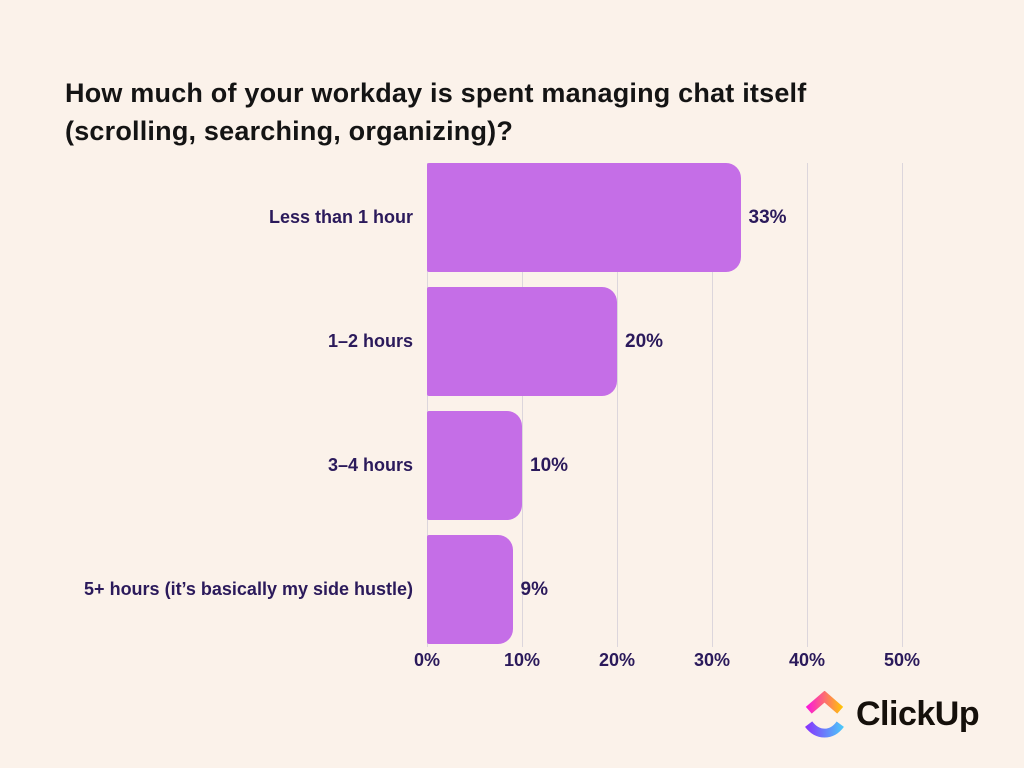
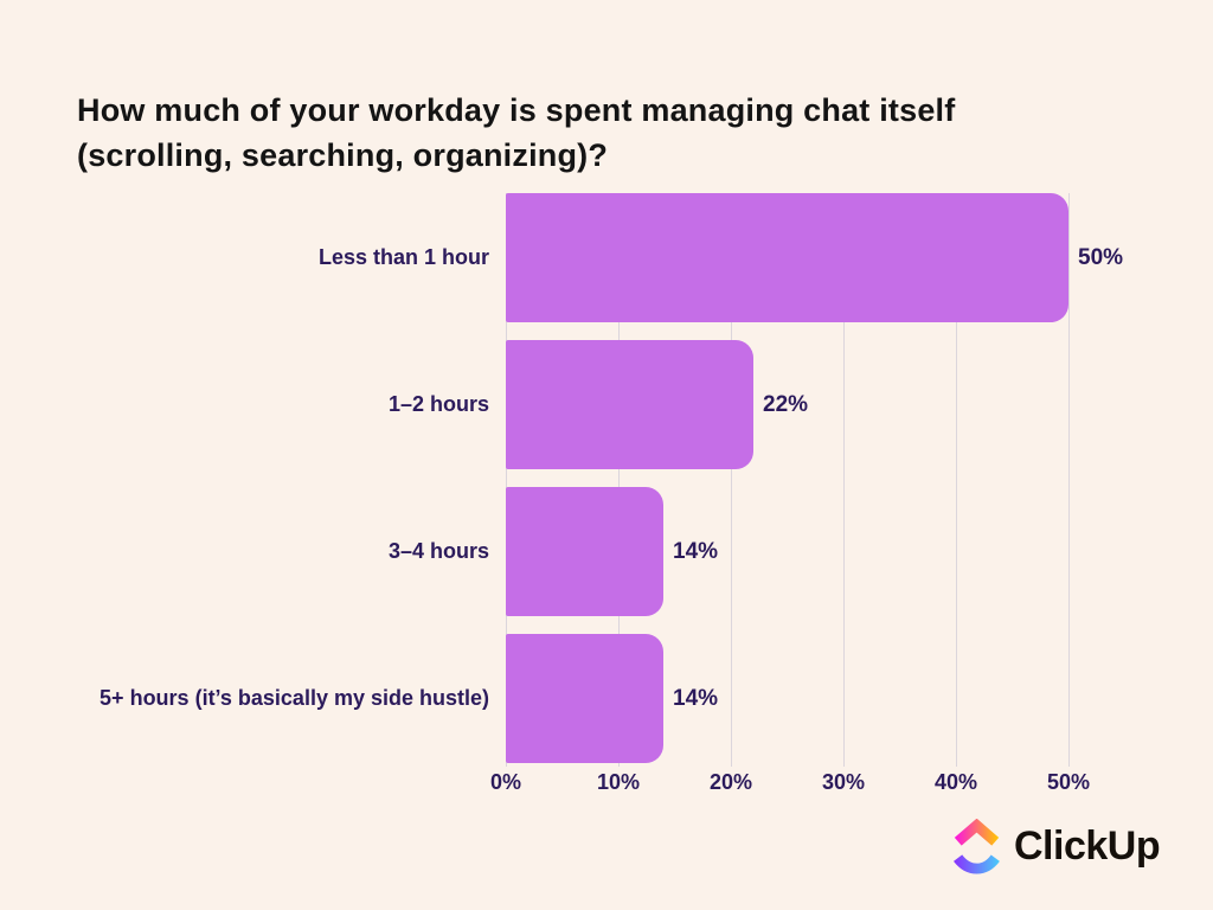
Less than 1 hour: 33% -> 50%
1–2 hours: 20% -> 22%
3–4 hours: 10% -> 14%
5+ hours (it’s basically my side hustle): 9% -> 14%
